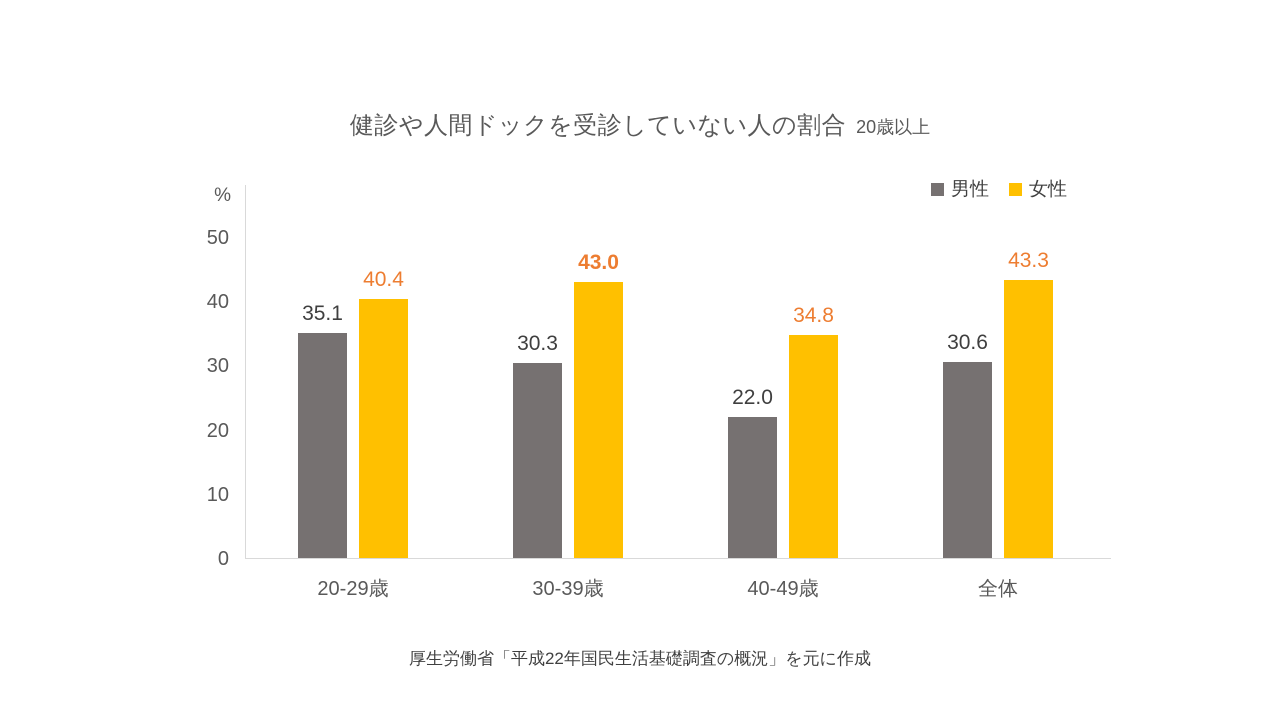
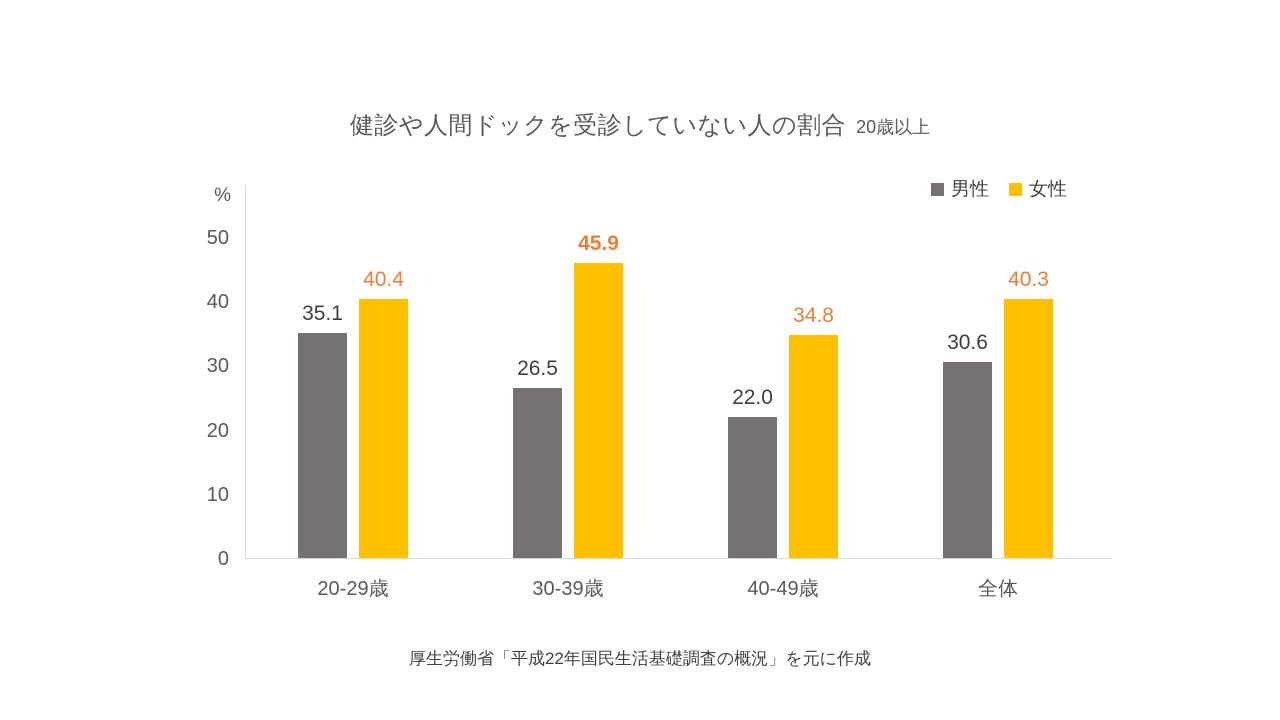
男性/30-39歳: 30.3 -> 26.5
女性/30-39歳: 43.0 -> 45.9
女性/全体: 43.3 -> 40.3
